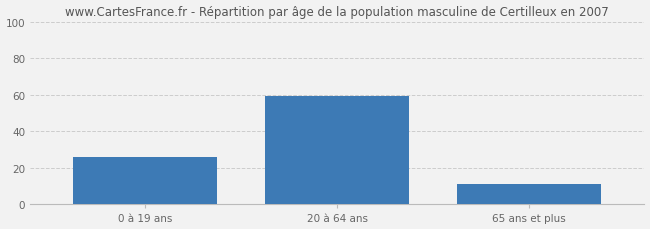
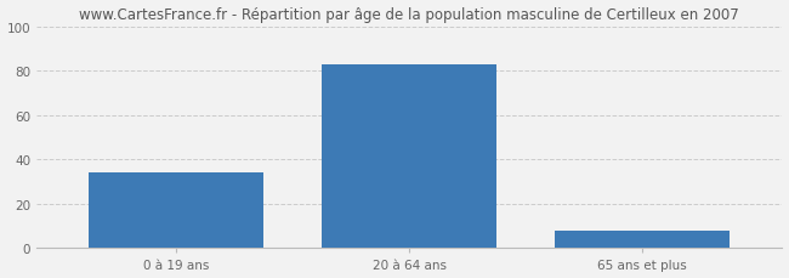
0 à 19 ans: 26 -> 34
20 à 64 ans: 59 -> 83
65 ans et plus: 11 -> 8
